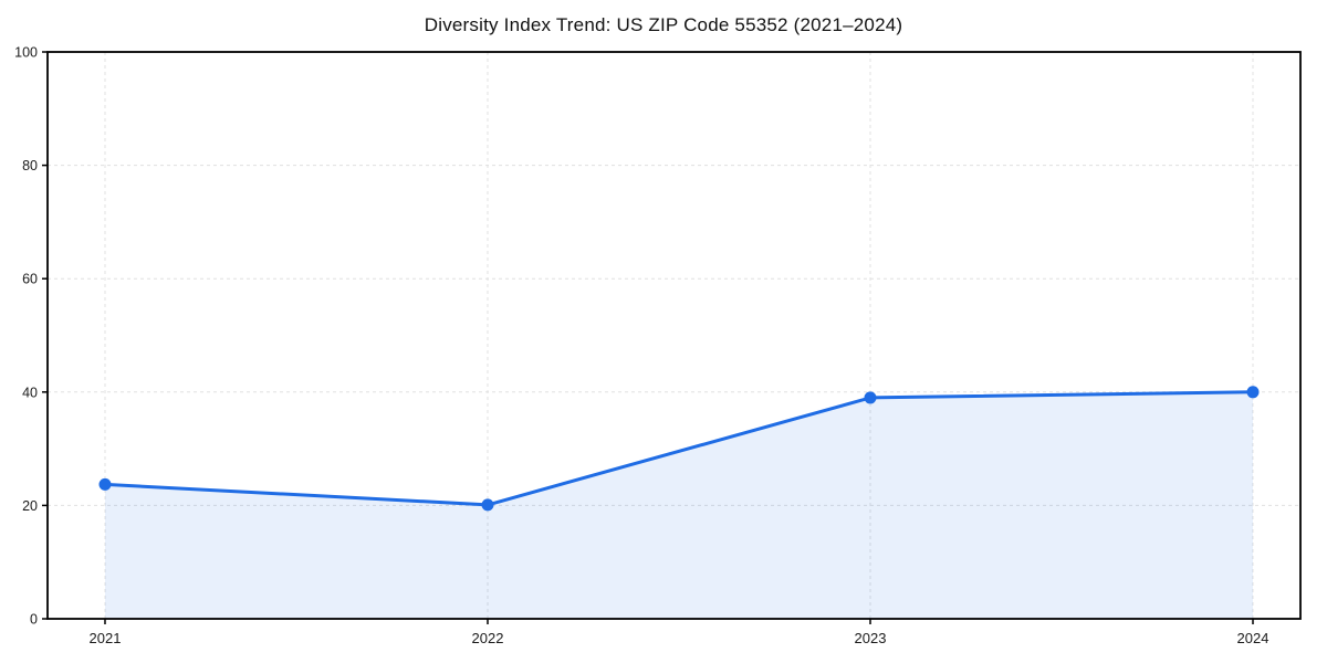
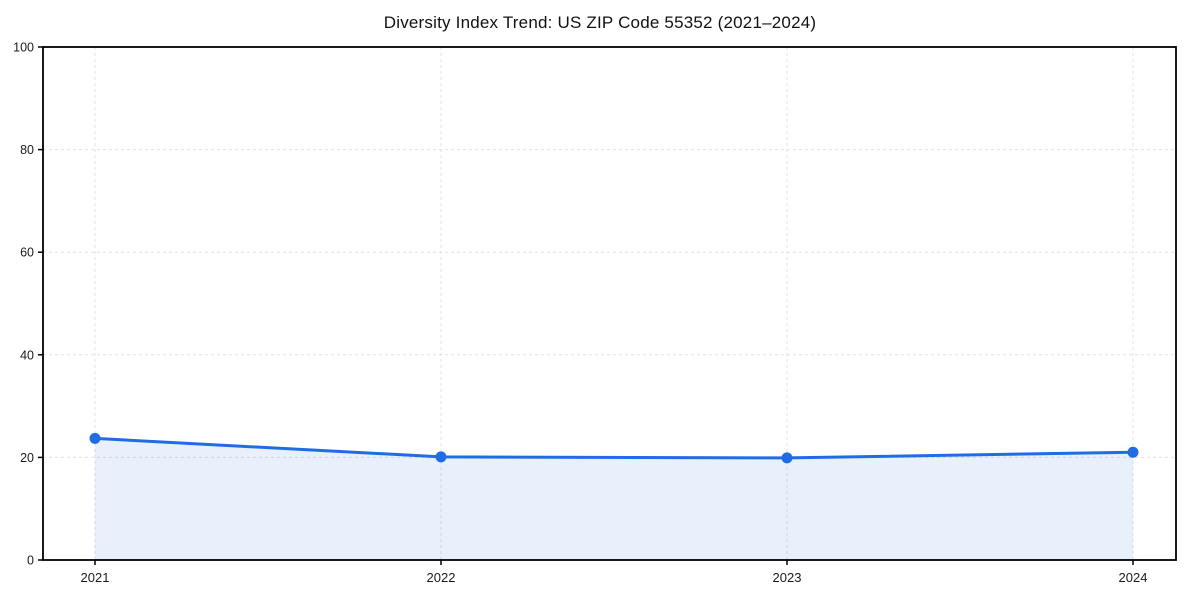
2023: 39 -> 20
2024: 40 -> 21
